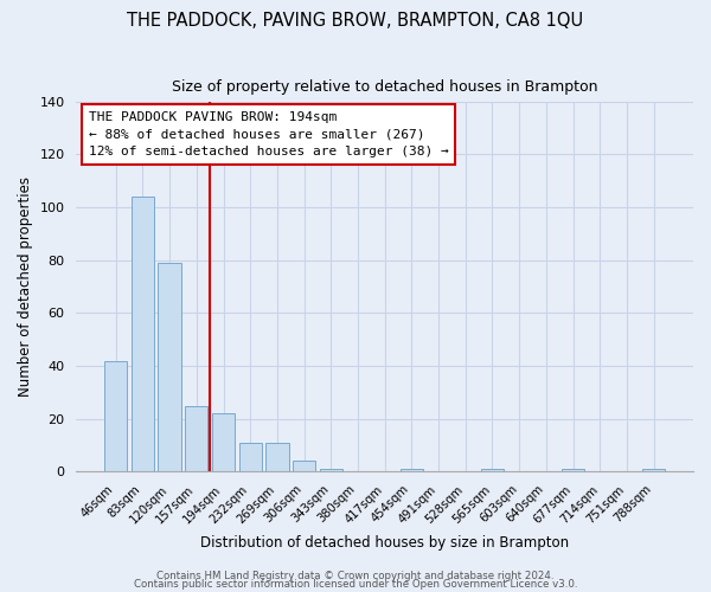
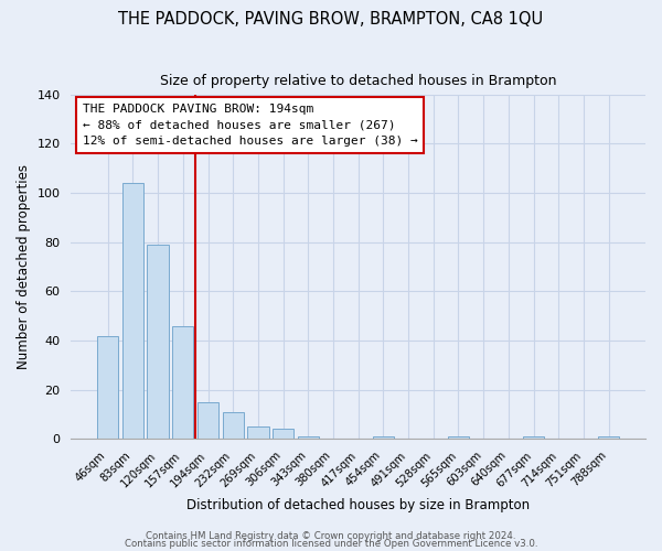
157sqm: 25 -> 46
194sqm: 22 -> 15
269sqm: 11 -> 5
